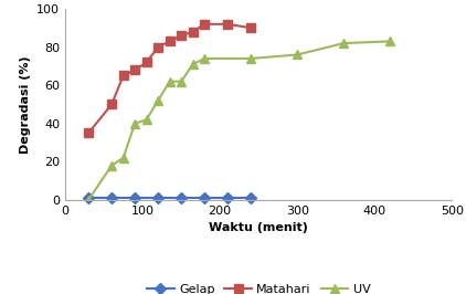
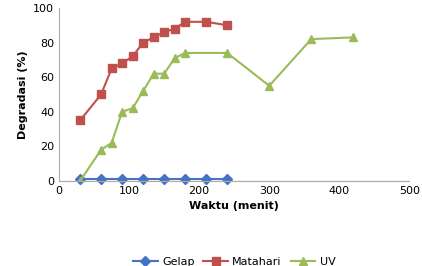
UV/300: 76 -> 55
